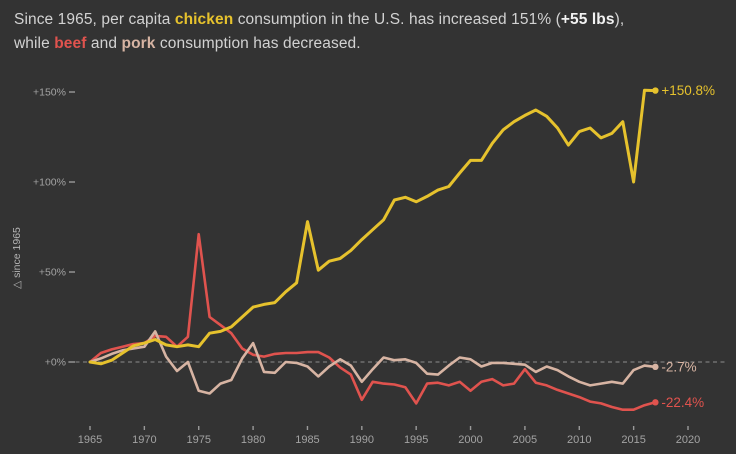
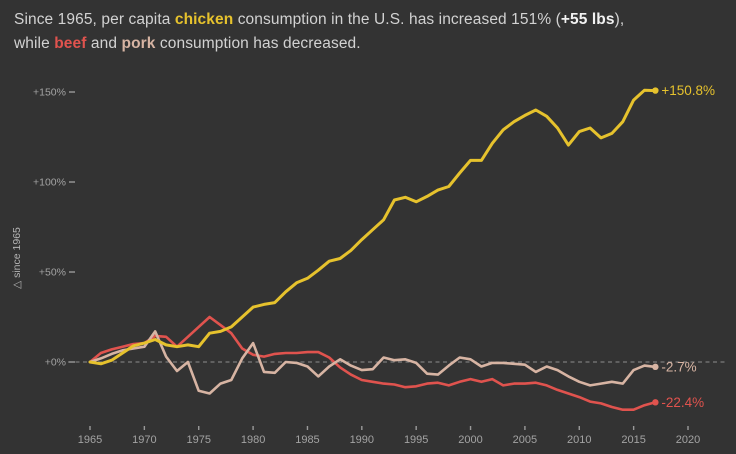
beef/1975: 71% -> 20%
chicken/1985: 78% -> 46%
beef/1990: -21% -> -10%
pork/1990: -11% -> -4%
beef/1995: -23% -> -14%
beef/2000: -16% -> -10%
beef/2005: -4% -> -12%
chicken/2015: 100% -> 146%
